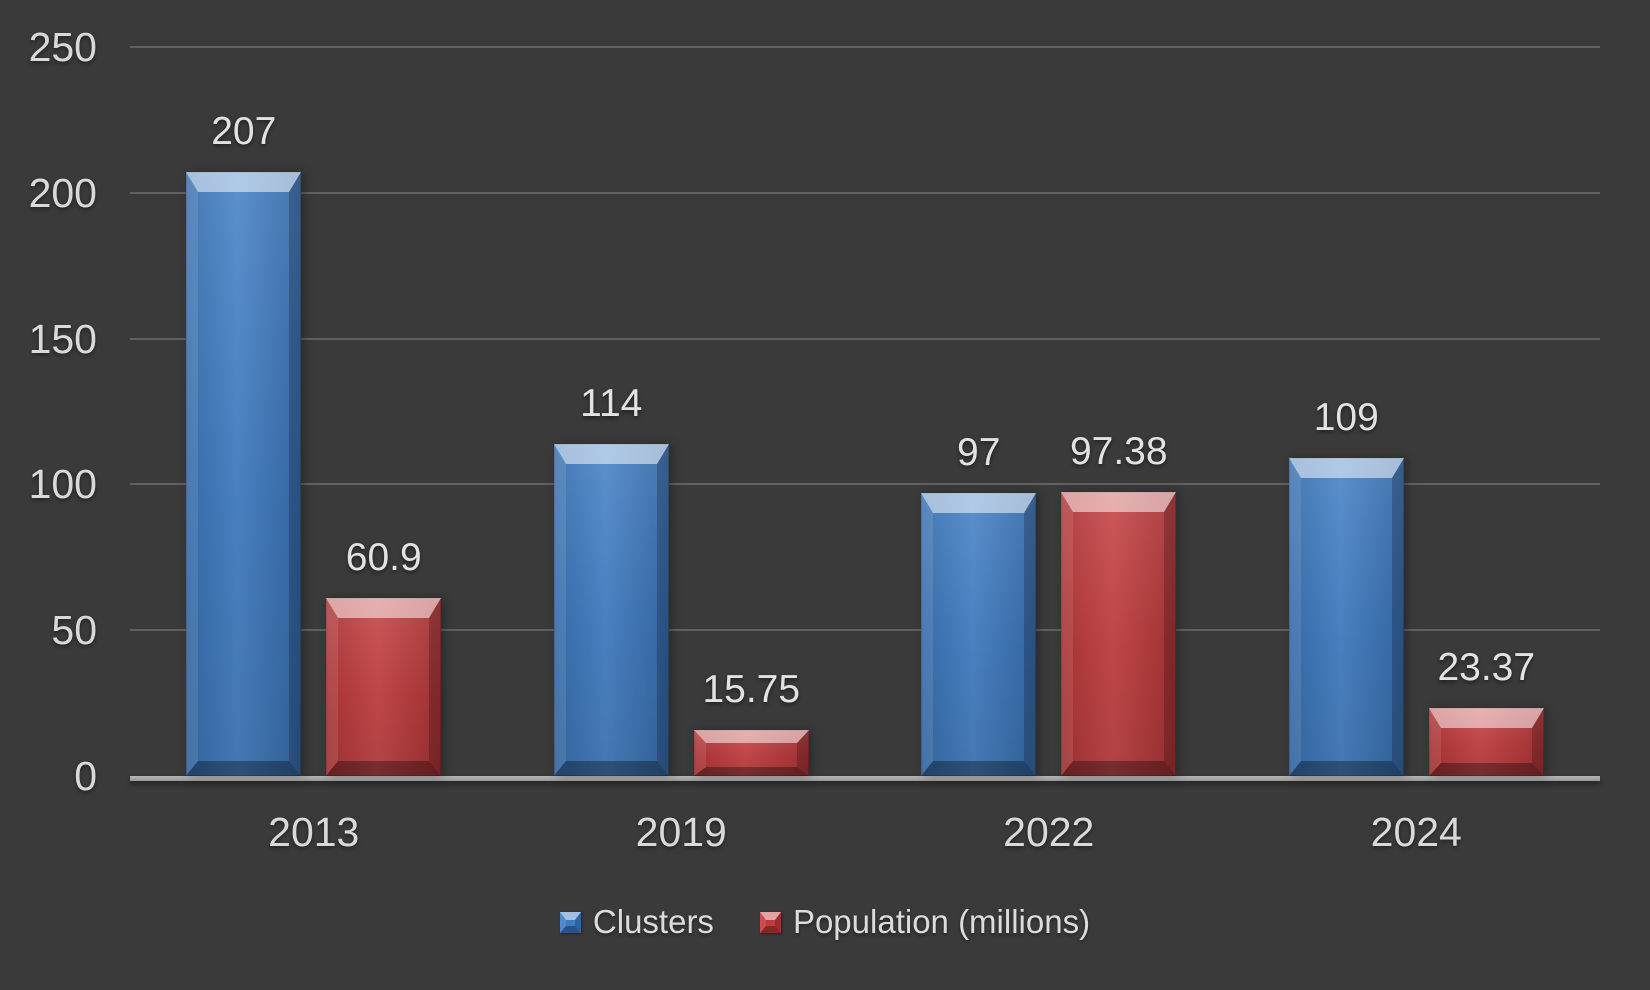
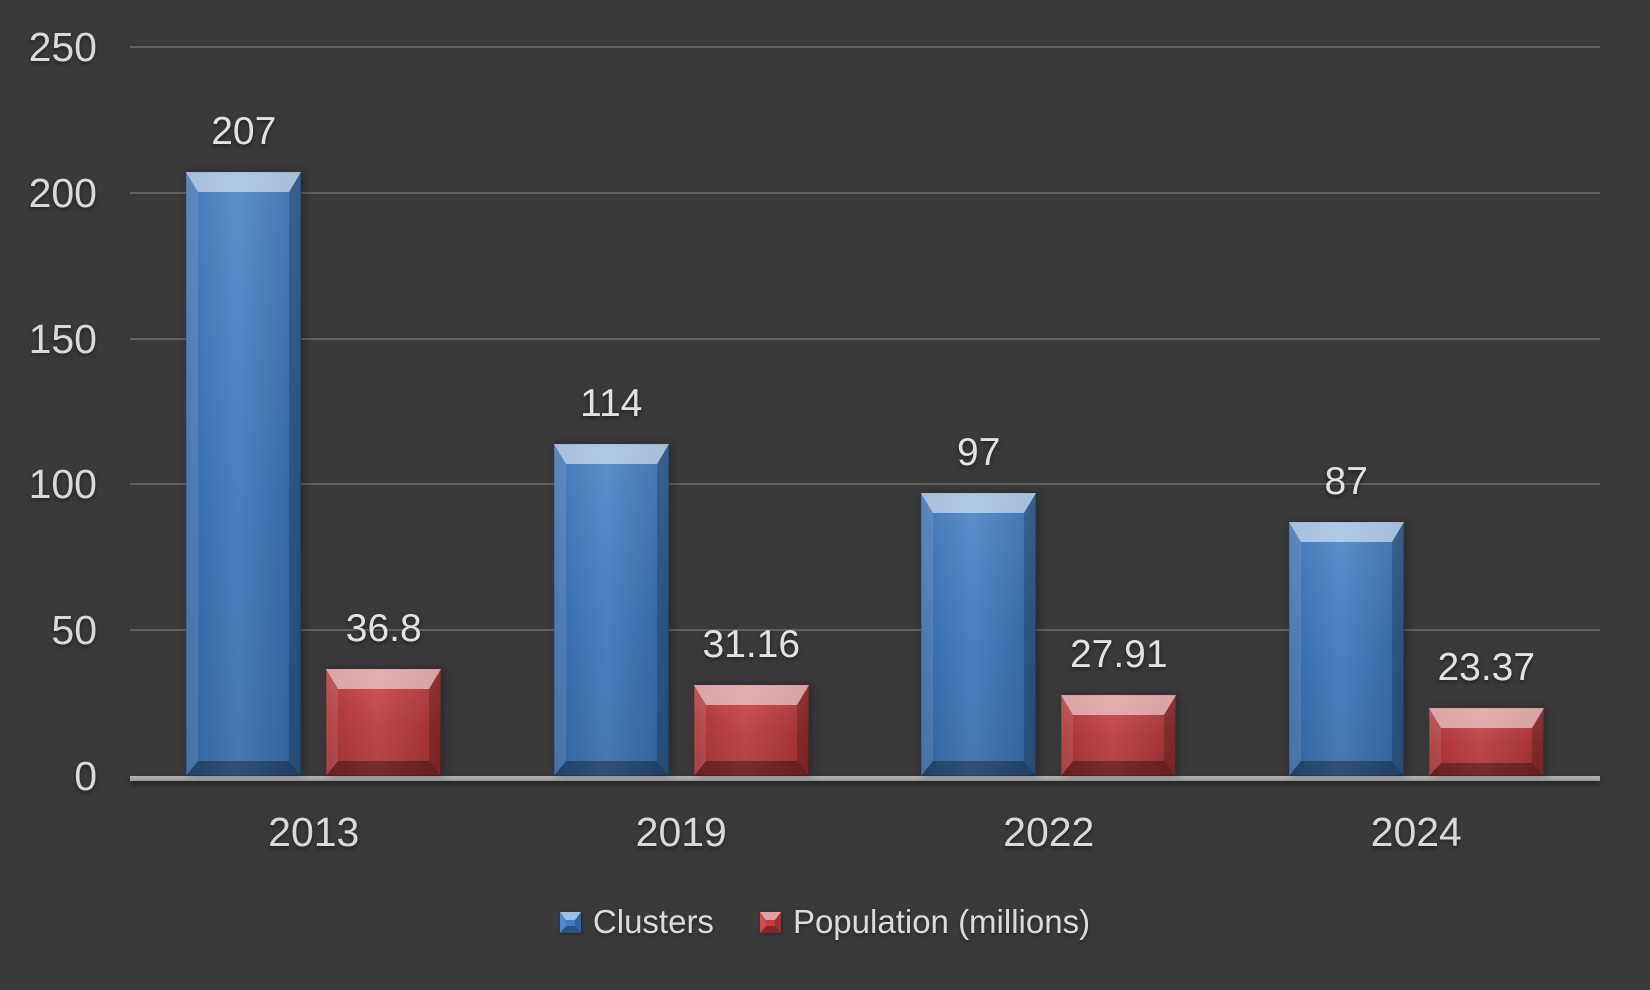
Population (millions)/2013: 60.9 -> 36.8
Population (millions)/2019: 15.75 -> 31.16
Population (millions)/2022: 97.38 -> 27.91
Clusters/2024: 109 -> 87
